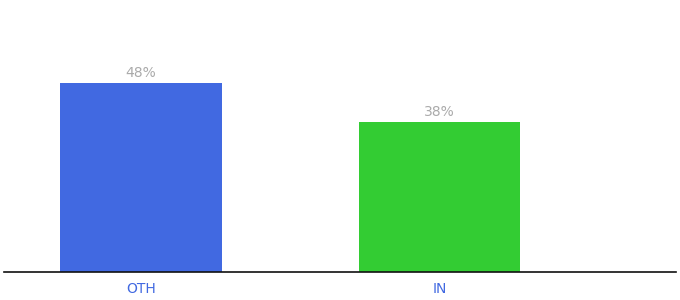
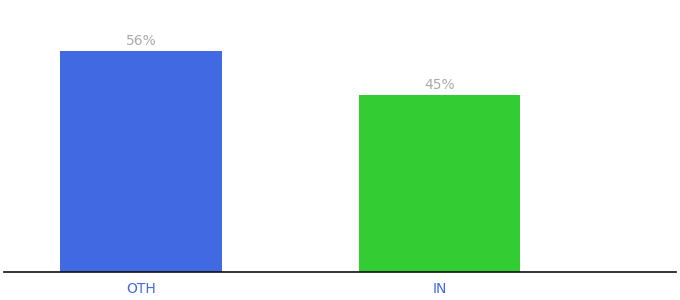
OTH: 48% -> 56%
IN: 38% -> 45%
